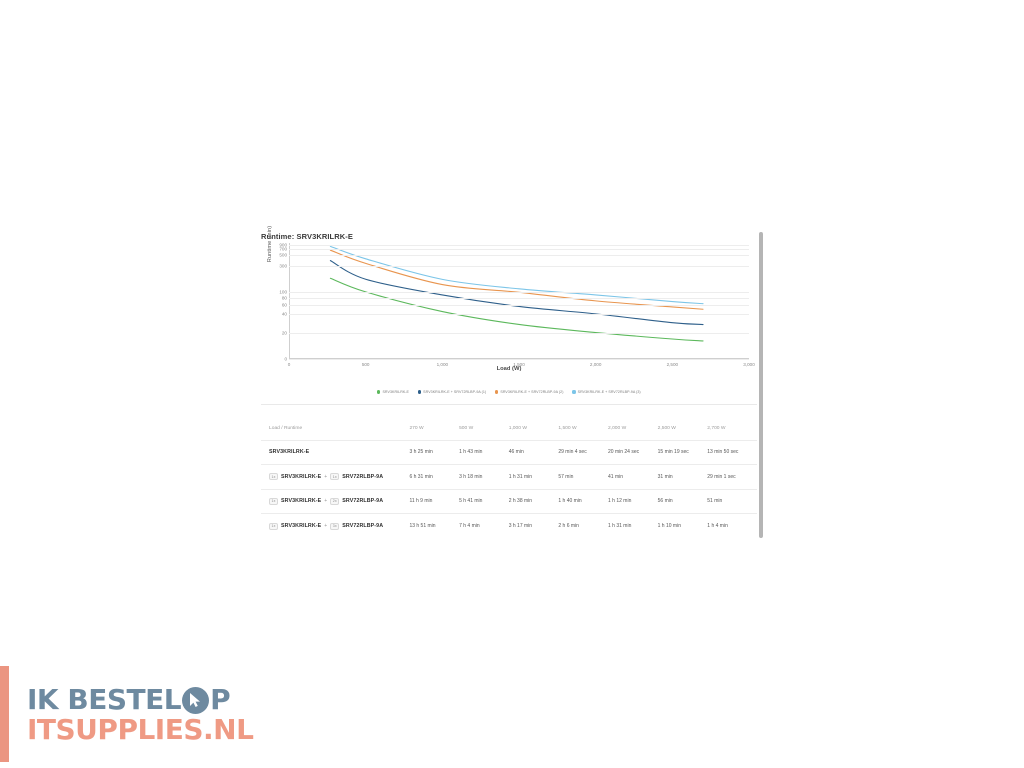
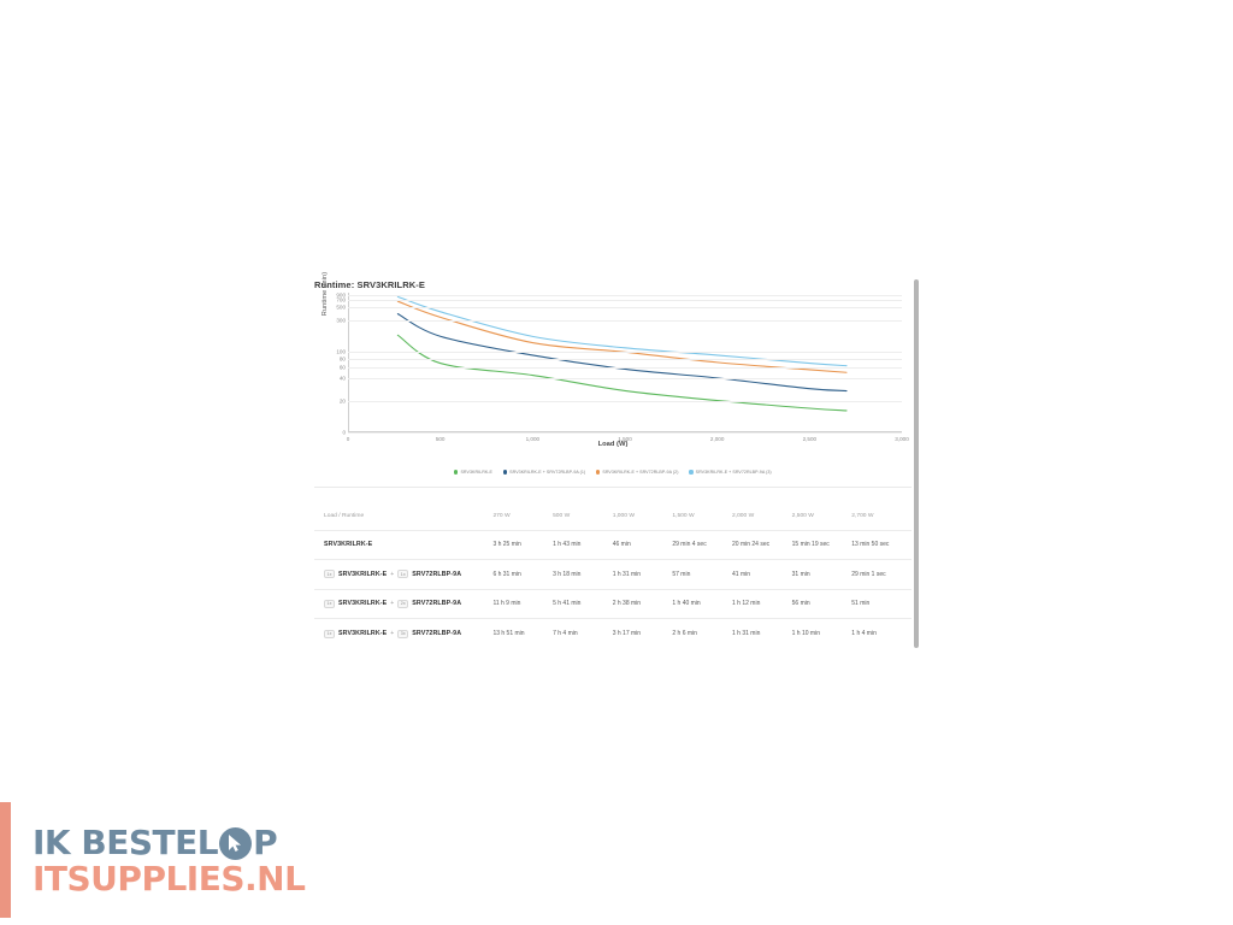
SRV3KRILRK-E/500: 100 -> 70
